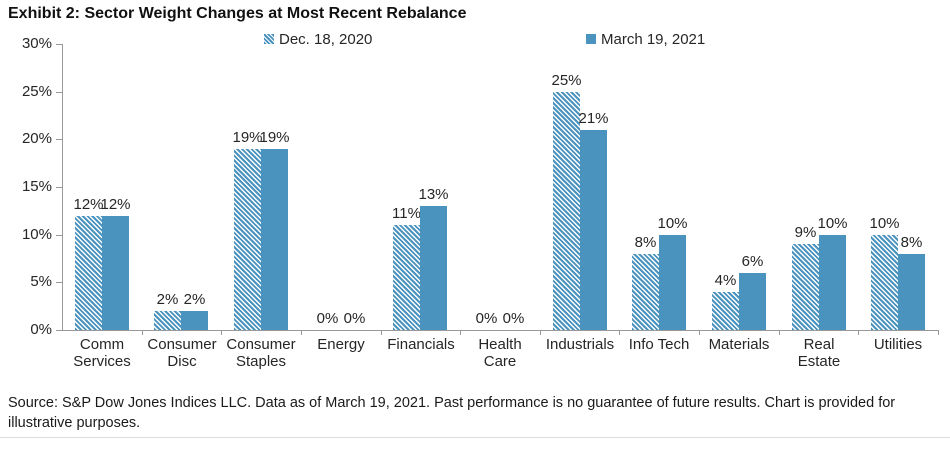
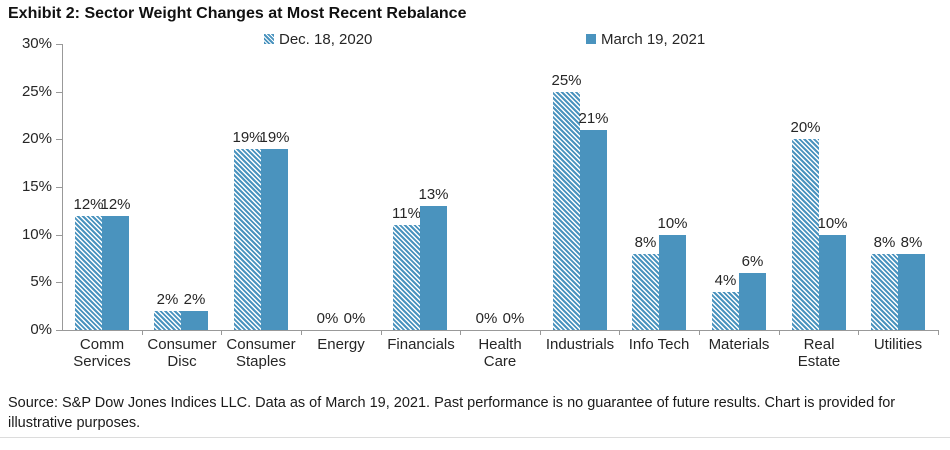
Dec. 18, 2020/Real Estate: 9% -> 20%
Dec. 18, 2020/Utilities: 10% -> 8%
